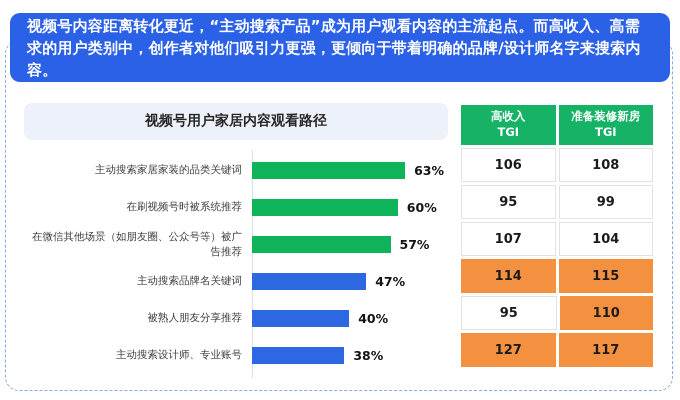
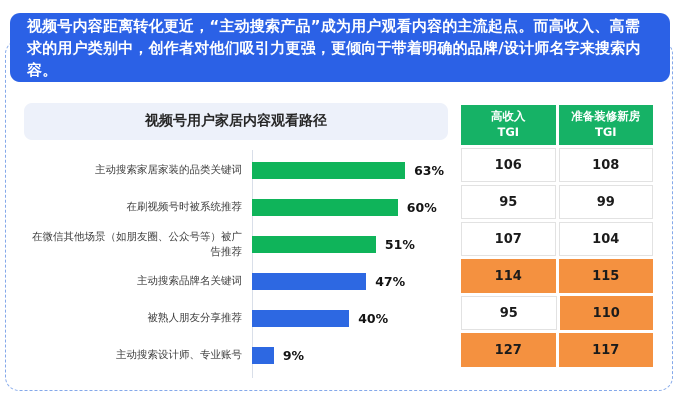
在微信其他场景（如朋友圈、公众号等）被广告推荐: 57% -> 51%
主动搜索设计师、专业账号: 38% -> 9%
